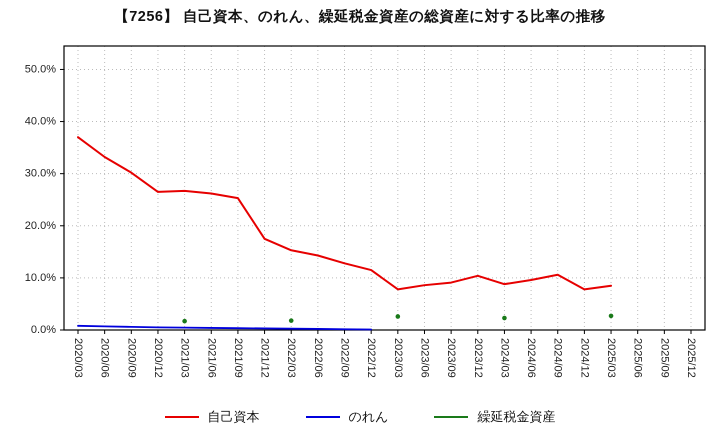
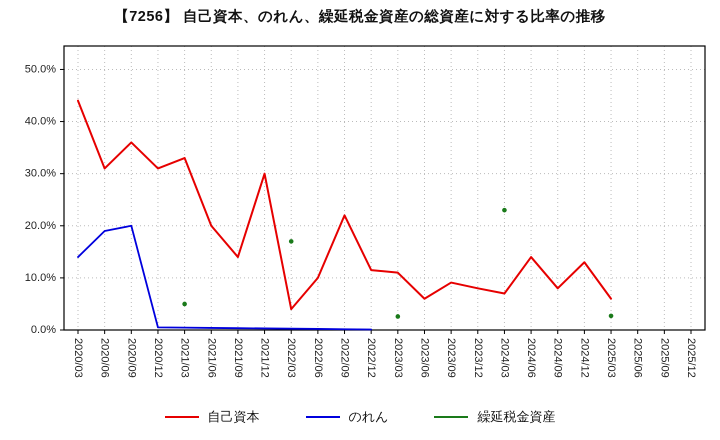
自己資本/2020/03: 37% -> 44%
のれん/2020/03: 1% -> 14%
自己資本/2020/06: 33% -> 31%
のれん/2020/06: 1% -> 19%
自己資本/2020/09: 30% -> 36%
のれん/2020/09: 1% -> 20%
自己資本/2020/12: 26% -> 31%
自己資本/2021/03: 27% -> 33%
繰延税金資産/2021/03: 2% -> 5%
自己資本/2021/06: 26% -> 20%
自己資本/2021/09: 25% -> 14%
自己資本/2021/12: 18% -> 30%
自己資本/2022/03: 15% -> 4%
繰延税金資産/2022/03: 2% -> 17%
自己資本/2022/06: 14% -> 10%
自己資本/2022/09: 13% -> 22%
自己資本/2023/03: 8% -> 11%
自己資本/2023/06: 9% -> 6%
自己資本/2023/12: 10% -> 8%
自己資本/2024/03: 9% -> 7%
繰延税金資産/2024/03: 2% -> 23%
自己資本/2024/06: 10% -> 14%
自己資本/2024/09: 11% -> 8%
自己資本/2024/12: 8% -> 13%
自己資本/2025/03: 8% -> 6%
